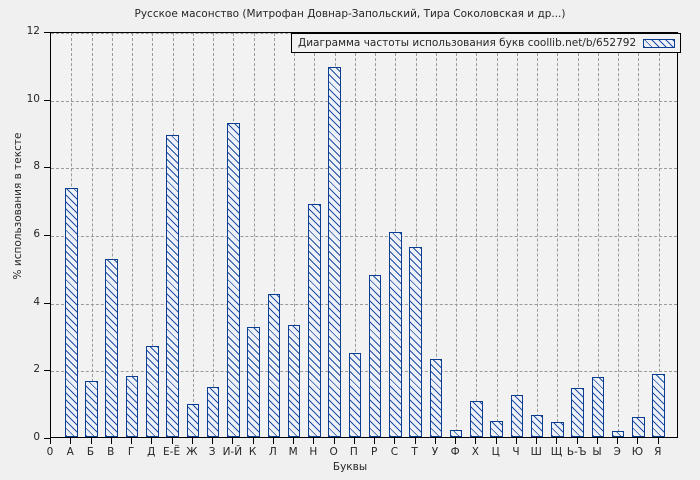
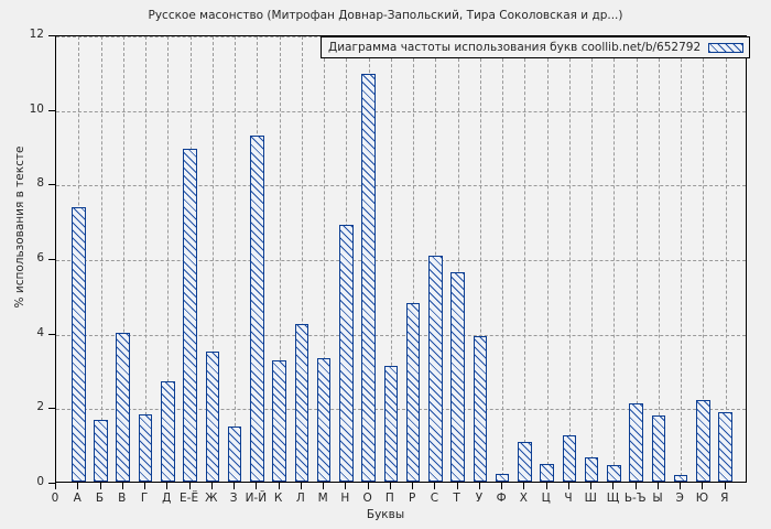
В: 5.3 -> 4.0
Ж: 1.0 -> 3.5
П: 2.5 -> 3.1
У: 2.3 -> 3.9
Ь-Ъ: 1.4 -> 2.1
Ю: 0.6 -> 2.2
